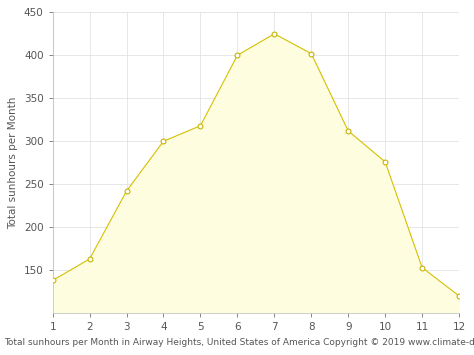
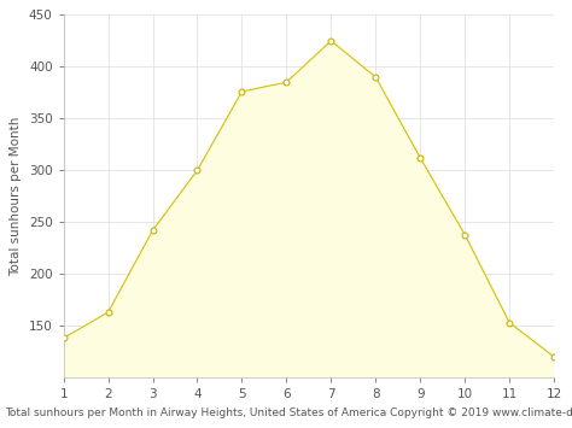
5: 318 -> 376
6: 400 -> 385
8: 402 -> 390
10: 276 -> 238
